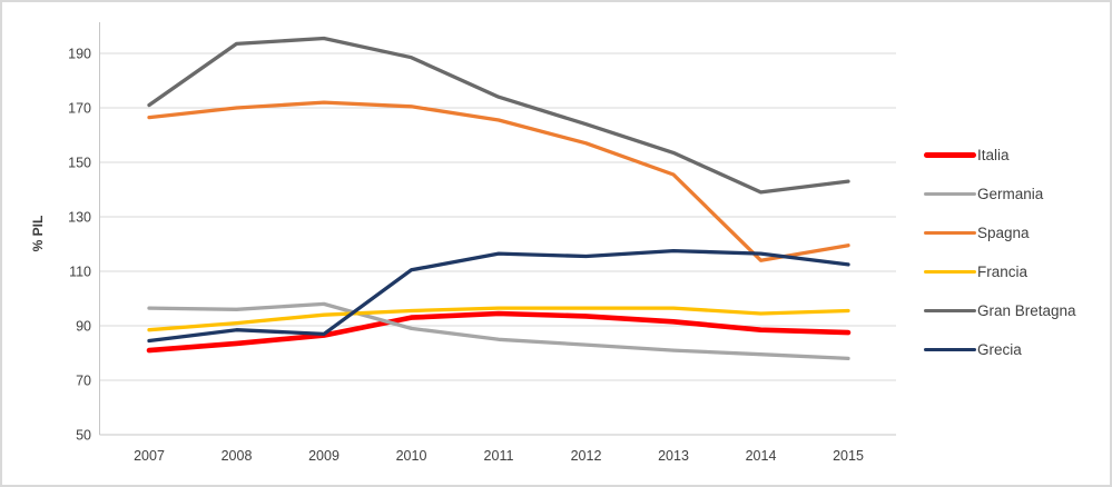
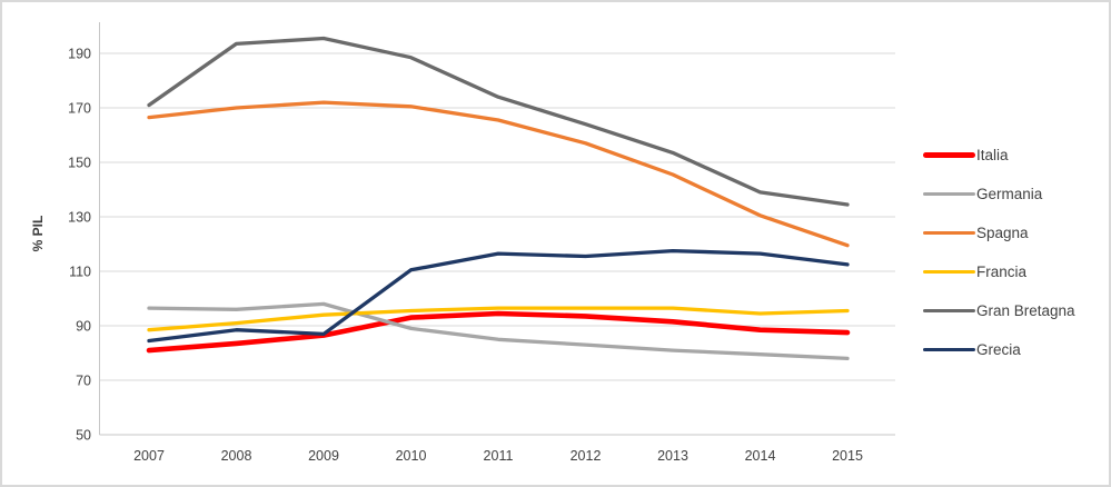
Spagna/2014: 114 -> 130
Gran Bretagna/2015: 143 -> 134
